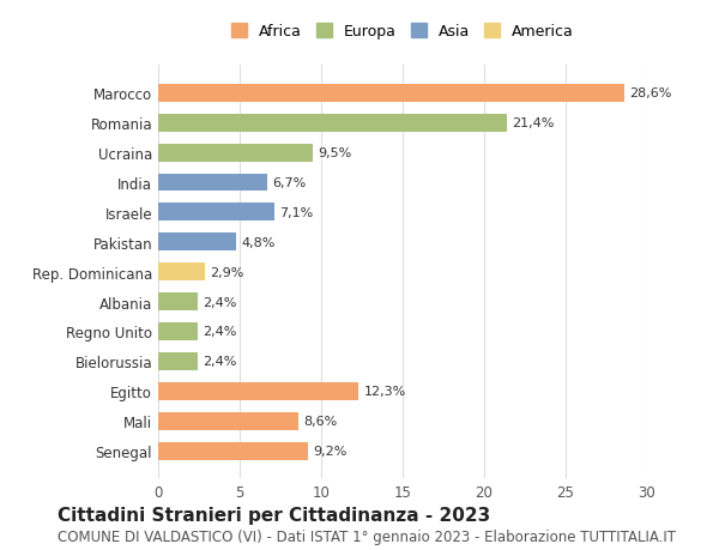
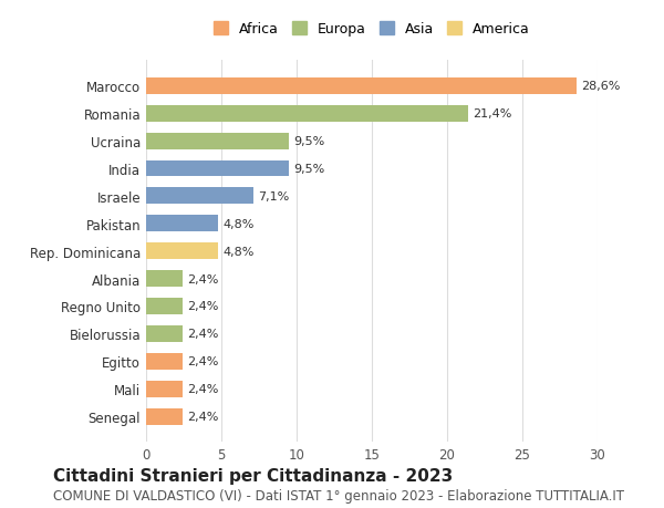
India: 6,7% -> 9,5%
Rep. Dominicana: 2,9% -> 4,8%
Egitto: 12,3% -> 2,4%
Mali: 8,6% -> 2,4%
Senegal: 9,2% -> 2,4%
